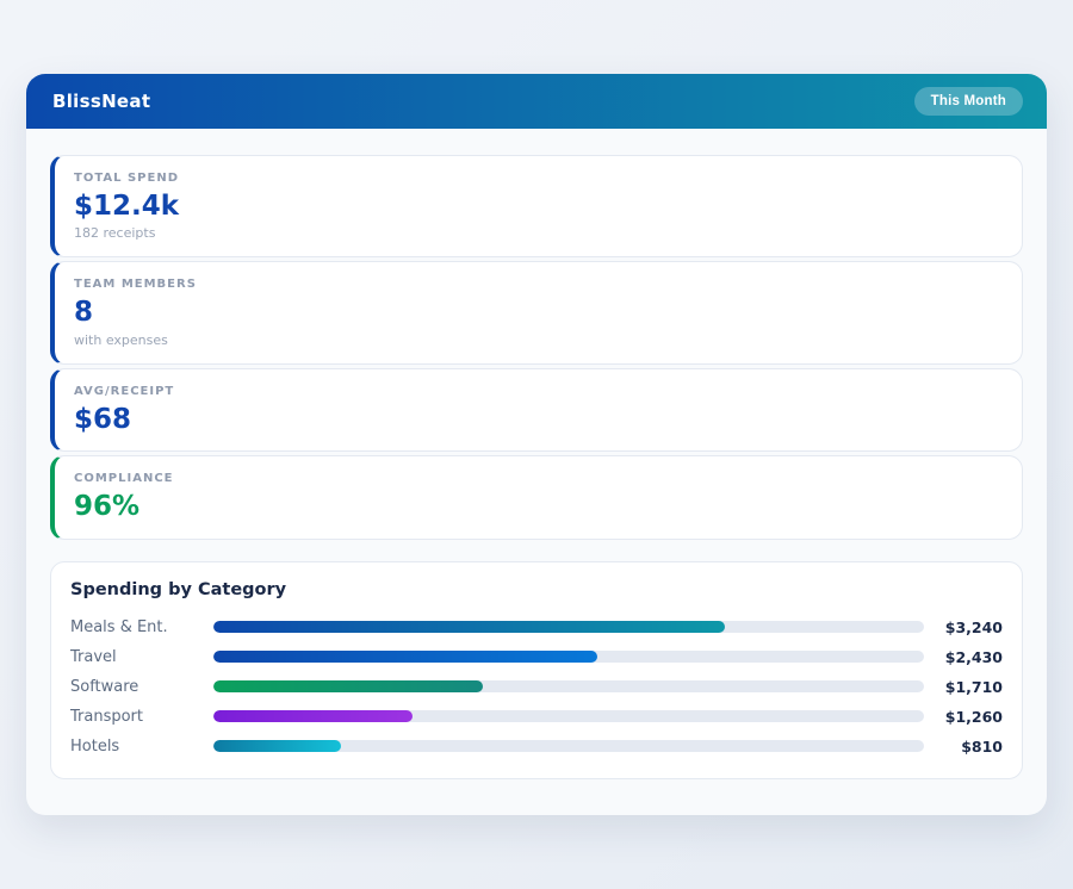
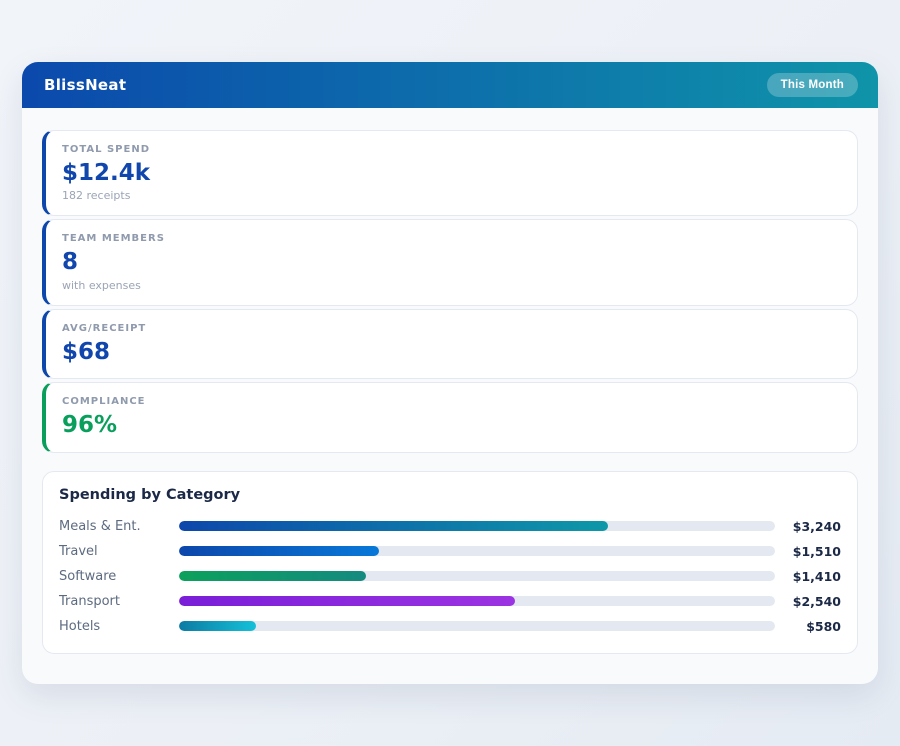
Travel: $2,430 -> $1,510
Software: $1,710 -> $1,410
Transport: $1,260 -> $2,540
Hotels: $810 -> $580
